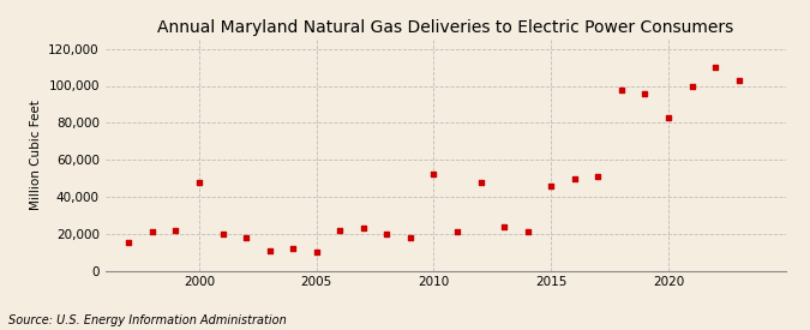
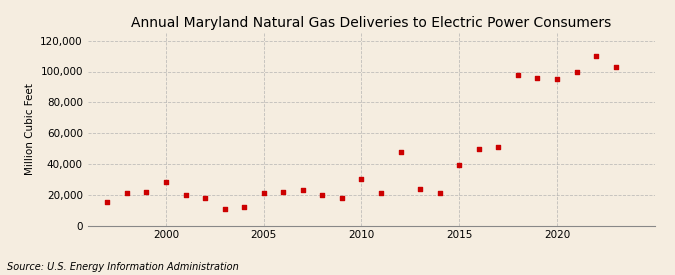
2000: 48,000 -> 28,000
2005: 10,000 -> 21,000
2010: 52,000 -> 30,000
2015: 46,000 -> 39,000
2020: 83,000 -> 95,000
